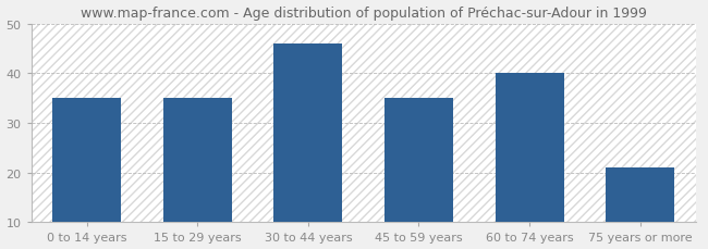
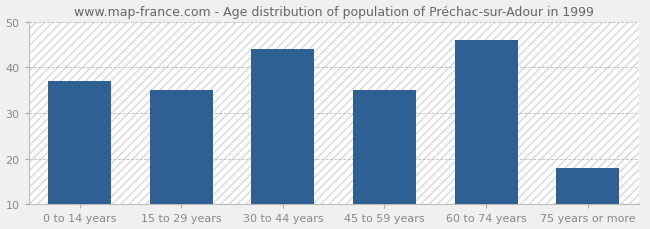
0 to 14 years: 35 -> 37
30 to 44 years: 46 -> 44
60 to 74 years: 40 -> 46
75 years or more: 21 -> 18
